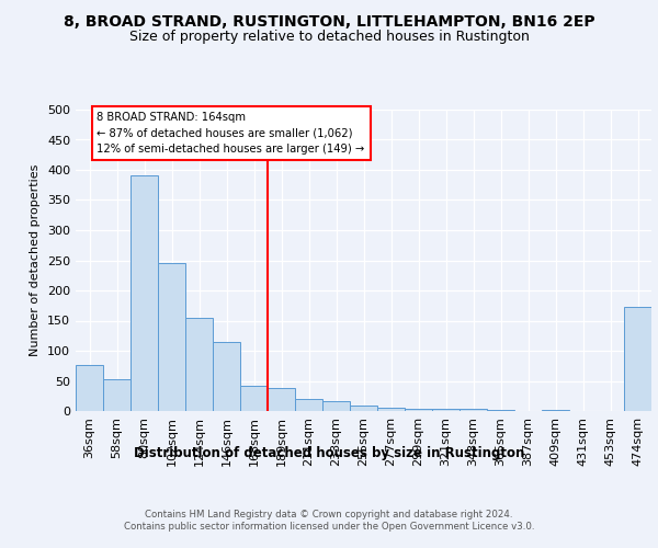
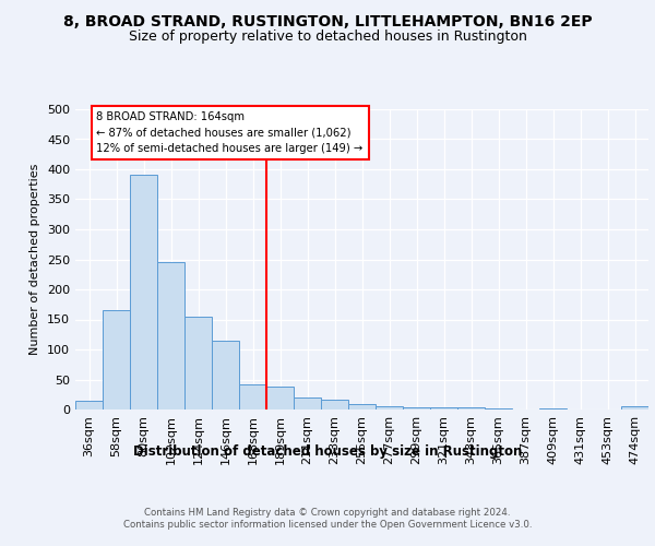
36sqm: 76 -> 15
58sqm: 52 -> 165
474sqm: 172 -> 5
